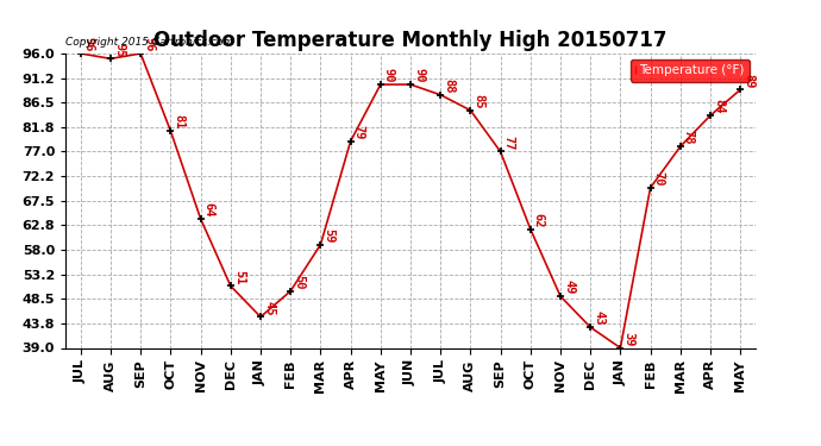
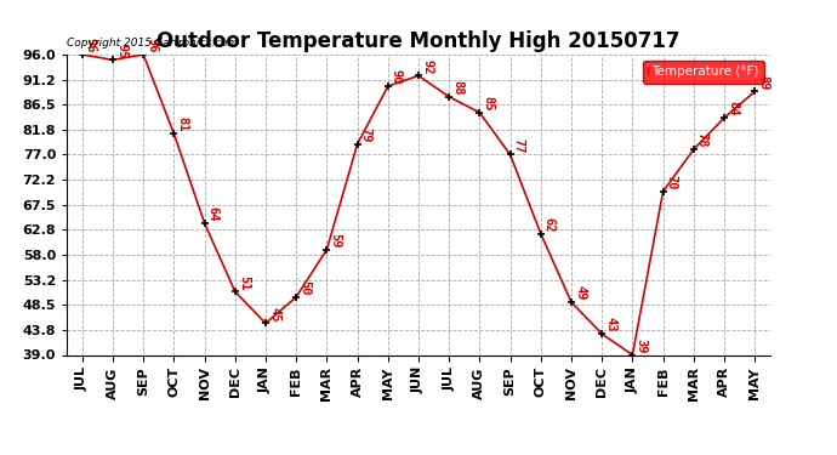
JUN: 90 -> 92
